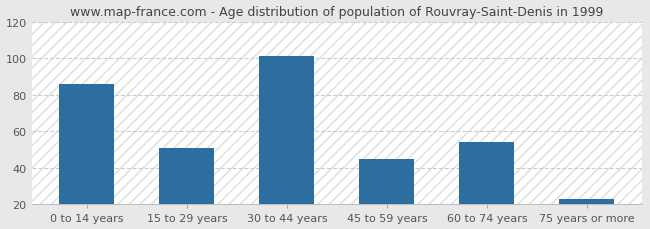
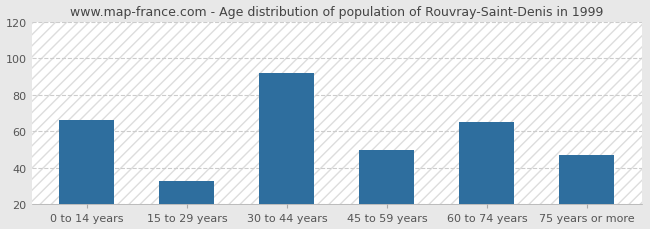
0 to 14 years: 86 -> 66
15 to 29 years: 51 -> 33
30 to 44 years: 101 -> 92
45 to 59 years: 45 -> 50
60 to 74 years: 54 -> 65
75 years or more: 23 -> 47
